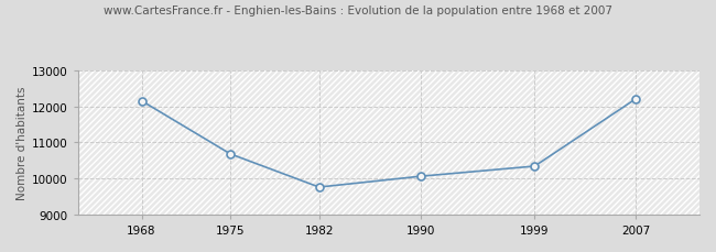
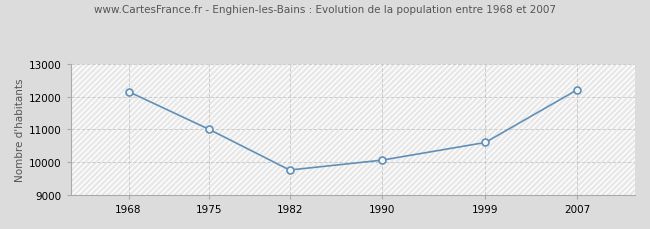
1975: 10680 -> 11000
1999: 10340 -> 10600
